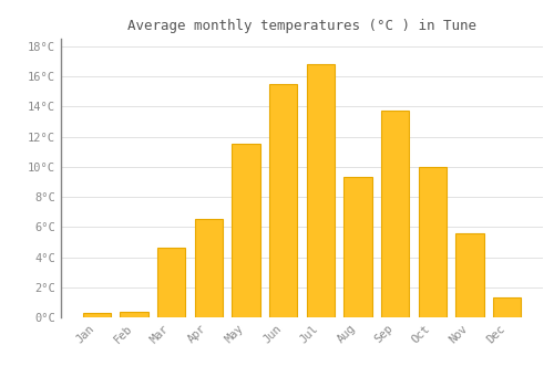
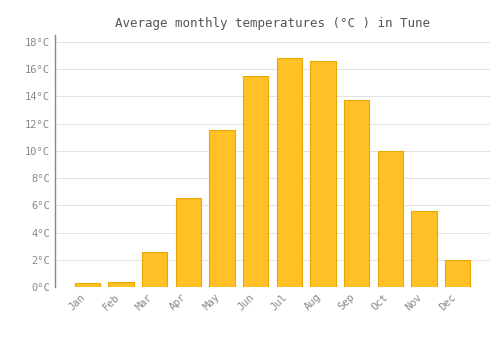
Mar: 4.6°C -> 2.6°C
Aug: 9.3°C -> 16.6°C
Dec: 1.3°C -> 2.0°C
